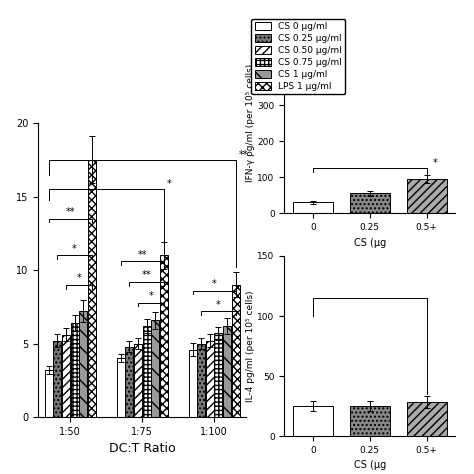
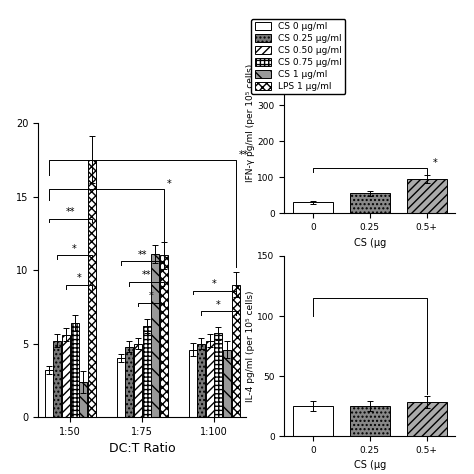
CS 1 μg/ml/1:50: 7.2 -> 2.4
CS 1 μg/ml/1:75: 6.6 -> 11.1
CS 1 μg/ml/1:100: 6.2 -> 4.6
